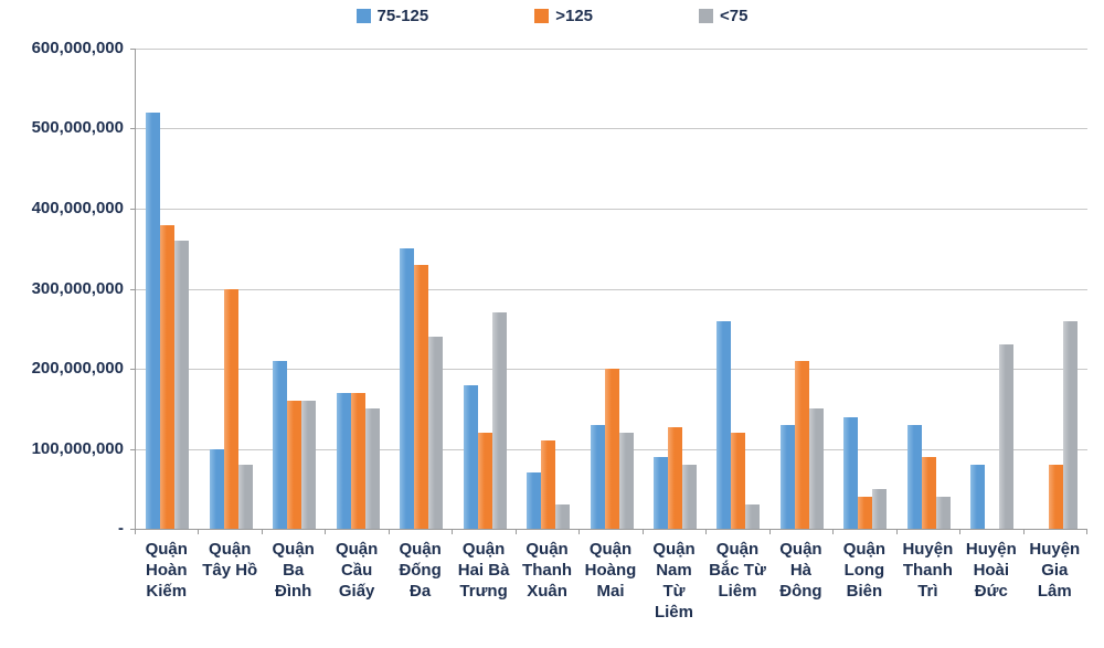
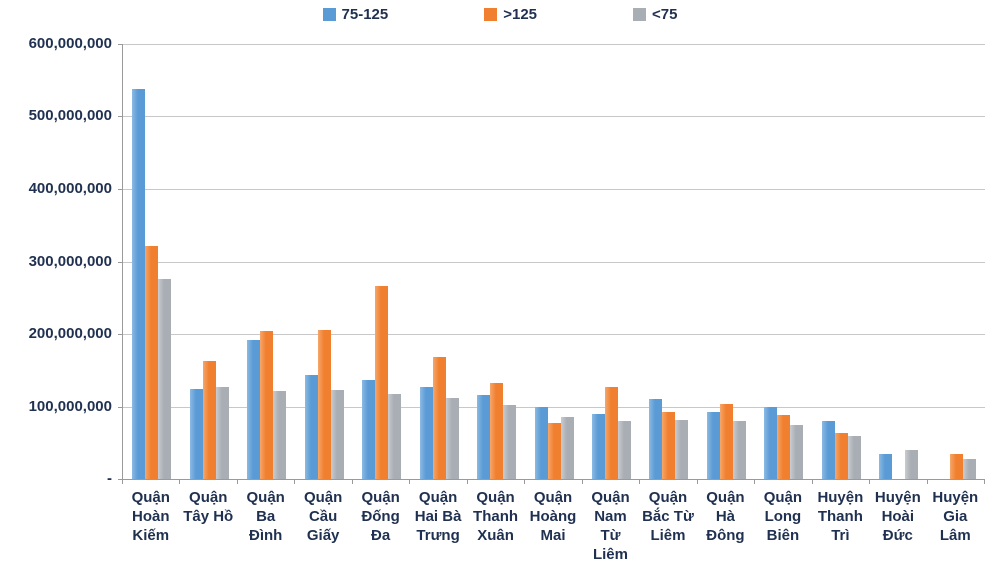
75-125/Quận Hoàn Kiếm: 520000000 -> 540000000
>125/Quận Hoàn Kiếm: 380000000 -> 320000000
<75/Quận Hoàn Kiếm: 360000000 -> 280000000
75-125/Quận Tây Hồ: 100000000 -> 120000000
>125/Quận Tây Hồ: 300000000 -> 160000000
<75/Quận Tây Hồ: 80000000 -> 130000000
75-125/Quận Ba Đình: 210000000 -> 190000000
>125/Quận Ba Đình: 160000000 -> 200000000
<75/Quận Ba Đình: 160000000 -> 120000000
75-125/Quận Cầu Giấy: 170000000 -> 140000000
>125/Quận Cầu Giấy: 170000000 -> 200000000
<75/Quận Cầu Giấy: 150000000 -> 120000000
75-125/Quận Đống Đa: 350000000 -> 140000000
>125/Quận Đống Đa: 330000000 -> 270000000
<75/Quận Đống Đa: 240000000 -> 120000000
75-125/Quận Hai Bà Trưng: 180000000 -> 130000000
>125/Quận Hai Bà Trưng: 120000000 -> 170000000
<75/Quận Hai Bà Trưng: 270000000 -> 110000000
75-125/Quận Thanh Xuân: 70000000 -> 120000000
>125/Quận Thanh Xuân: 110000000 -> 130000000
<75/Quận Thanh Xuân: 30000000 -> 100000000
75-125/Quận Hoàng Mai: 130000000 -> 100000000
>125/Quận Hoàng Mai: 200000000 -> 80000000
<75/Quận Hoàng Mai: 120000000 -> 80000000
75-125/Quận Bắc Từ Liêm: 260000000 -> 110000000
>125/Quận Bắc Từ Liêm: 120000000 -> 90000000
<75/Quận Bắc Từ Liêm: 30000000 -> 80000000
75-125/Quận Hà Đông: 130000000 -> 90000000
>125/Quận Hà Đông: 210000000 -> 100000000
<75/Quận Hà Đông: 150000000 -> 80000000
75-125/Quận Long Biên: 140000000 -> 100000000
>125/Quận Long Biên: 40000000 -> 90000000
<75/Quận Long Biên: 50000000 -> 80000000
75-125/Huyện Thanh Trì: 130000000 -> 80000000
>125/Huyện Thanh Trì: 90000000 -> 60000000
<75/Huyện Thanh Trì: 40000000 -> 60000000
75-125/Huyện Hoài Đức: 80000000 -> 40000000
<75/Huyện Hoài Đức: 230000000 -> 40000000
>125/Huyện Gia Lâm: 80000000 -> 40000000
<75/Huyện Gia Lâm: 260000000 -> 30000000
